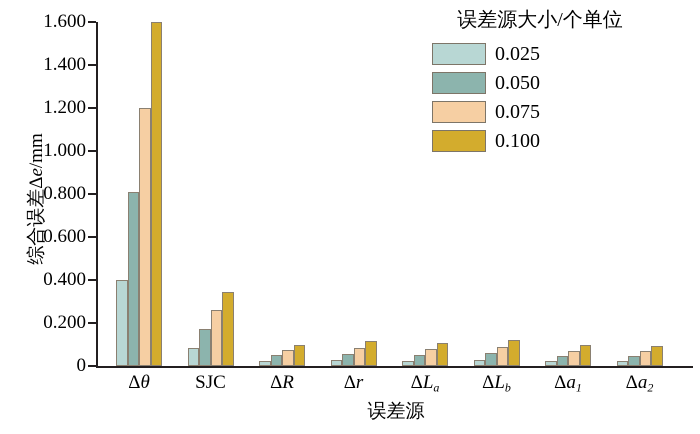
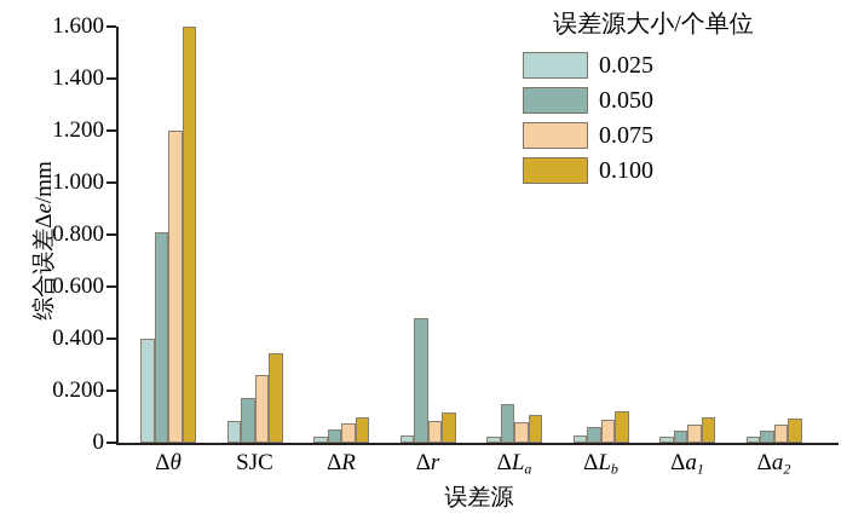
0.050/Δr: 0.06 -> 0.48
0.050/ΔLa: 0.05 -> 0.15
